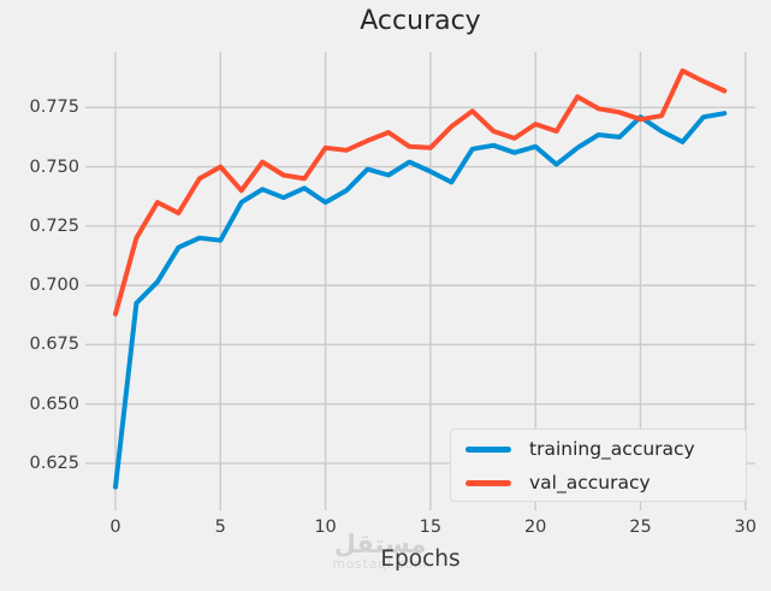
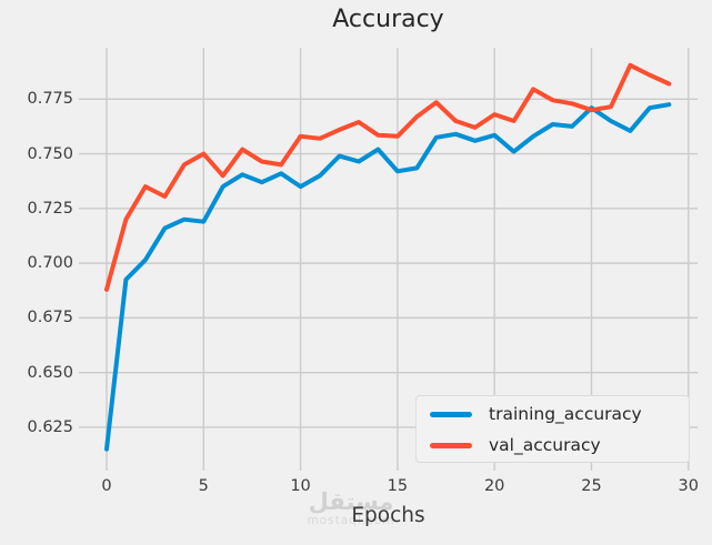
training_accuracy/15: 0.748 -> 0.742
